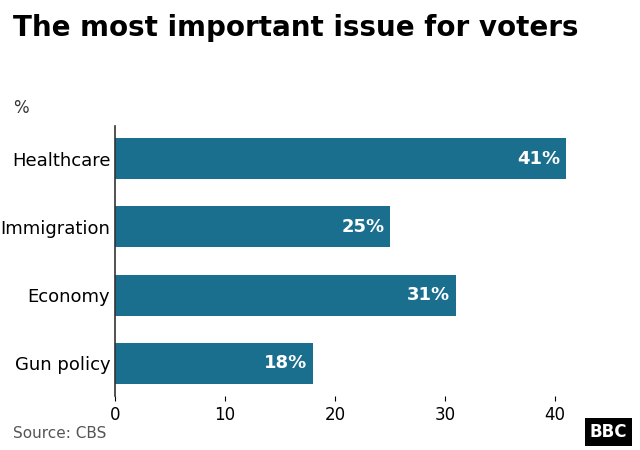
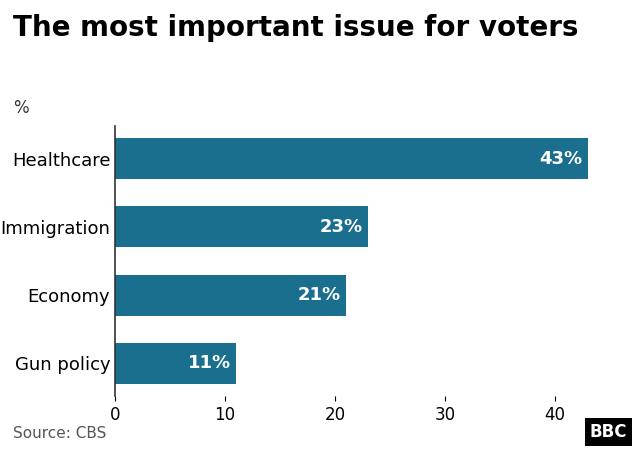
Healthcare: 41% -> 43%
Immigration: 25% -> 23%
Economy: 31% -> 21%
Gun policy: 18% -> 11%
